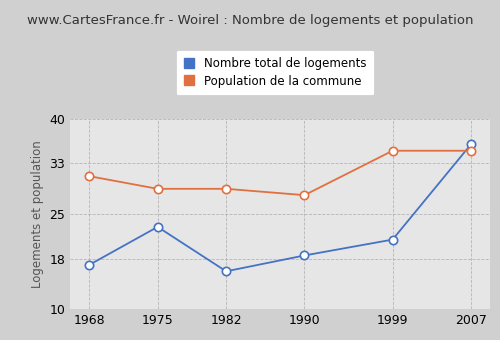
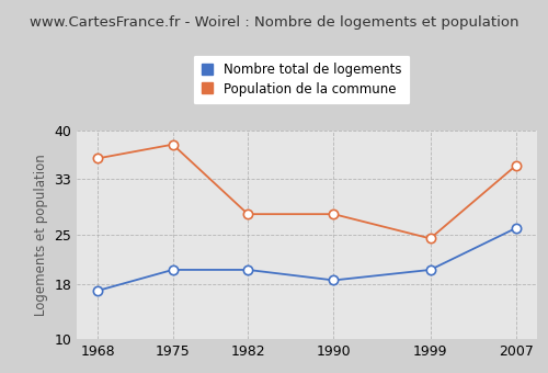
Population de la commune/1968: 31.0 -> 36.0
Nombre total de logements/1975: 23.0 -> 20.0
Population de la commune/1975: 29.0 -> 38.0
Nombre total de logements/1982: 16.0 -> 20.0
Population de la commune/1982: 29.0 -> 28.0
Nombre total de logements/1999: 21.0 -> 20.0
Population de la commune/1999: 35.0 -> 24.5
Nombre total de logements/2007: 36.0 -> 26.0
